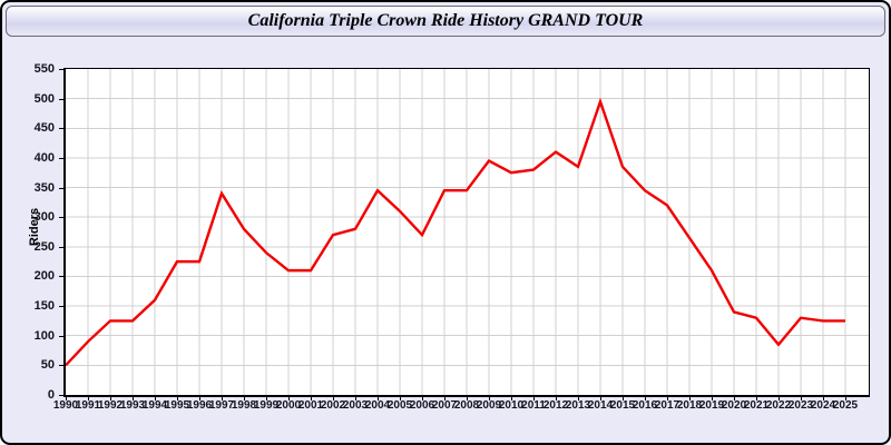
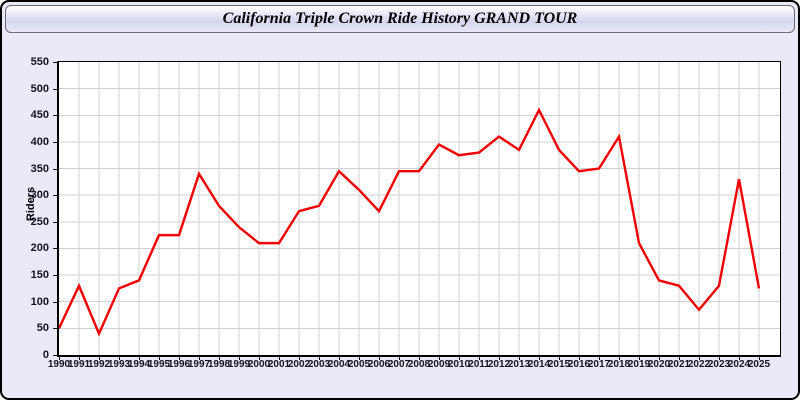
1991: 90 -> 130
1992: 120 -> 40
1994: 160 -> 140
2014: 500 -> 460
2017: 320 -> 350
2018: 260 -> 410
2024: 120 -> 330
